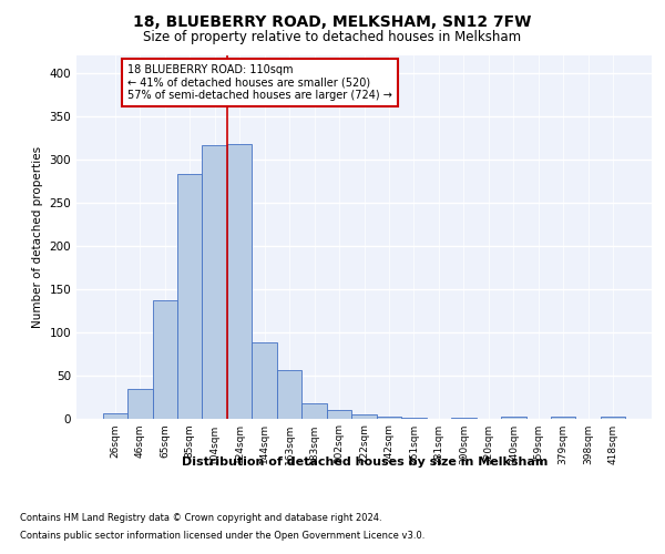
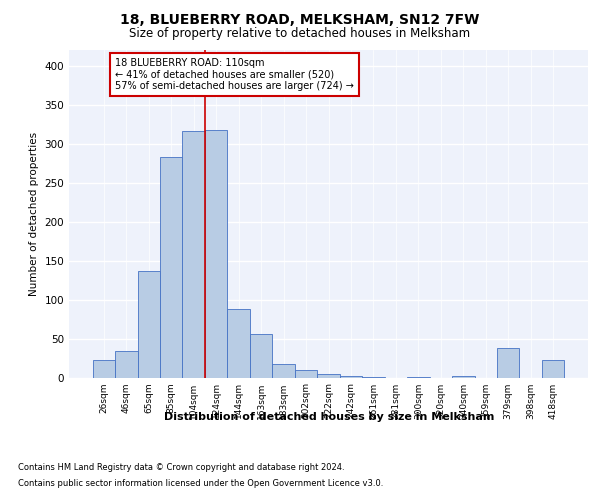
26sqm: 6 -> 22
379sqm: 2 -> 38
418sqm: 2 -> 22
